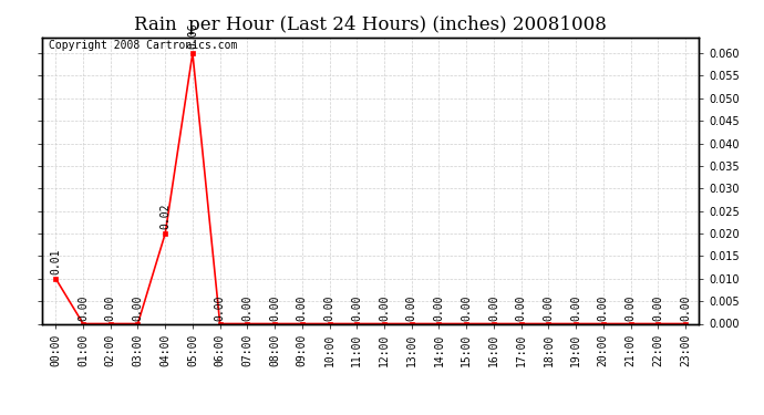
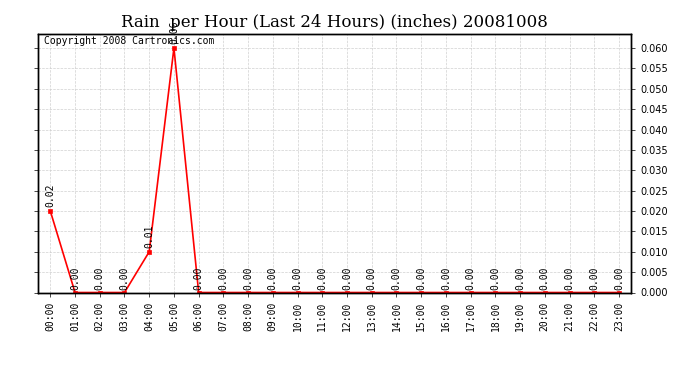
00:00: 0.01 -> 0.02
04:00: 0.02 -> 0.01
